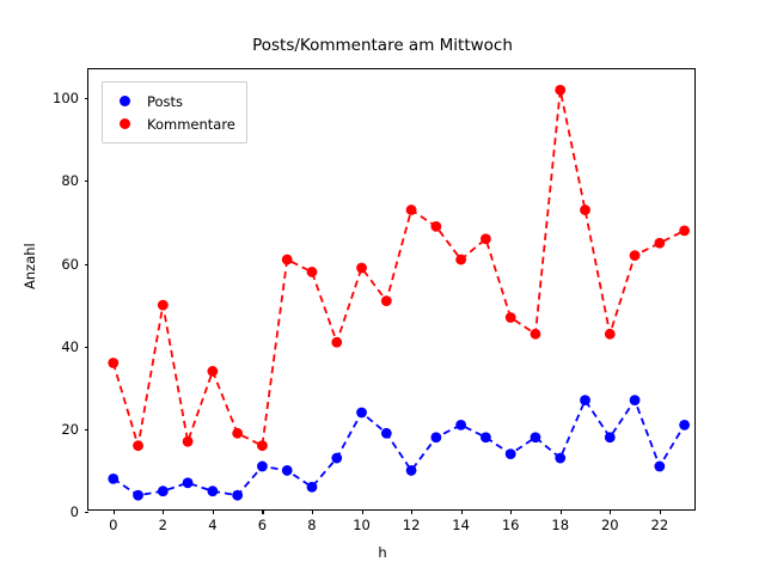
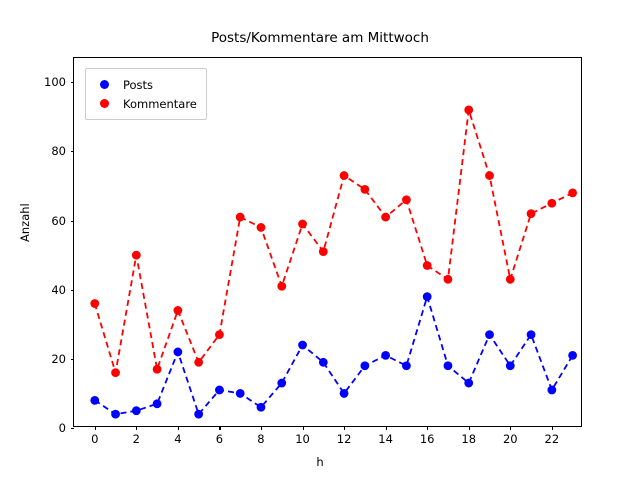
Posts/4: 5 -> 22
Kommentare/6: 16 -> 27
Posts/16: 14 -> 38
Kommentare/18: 102 -> 92
